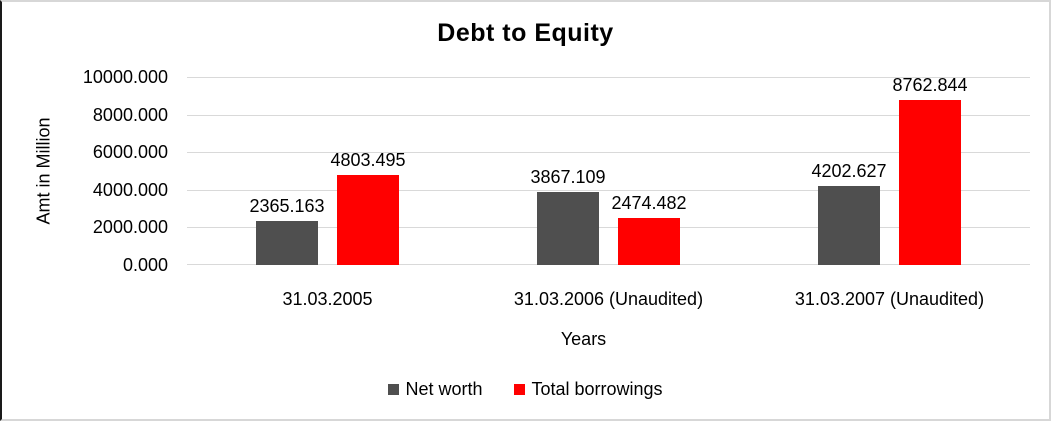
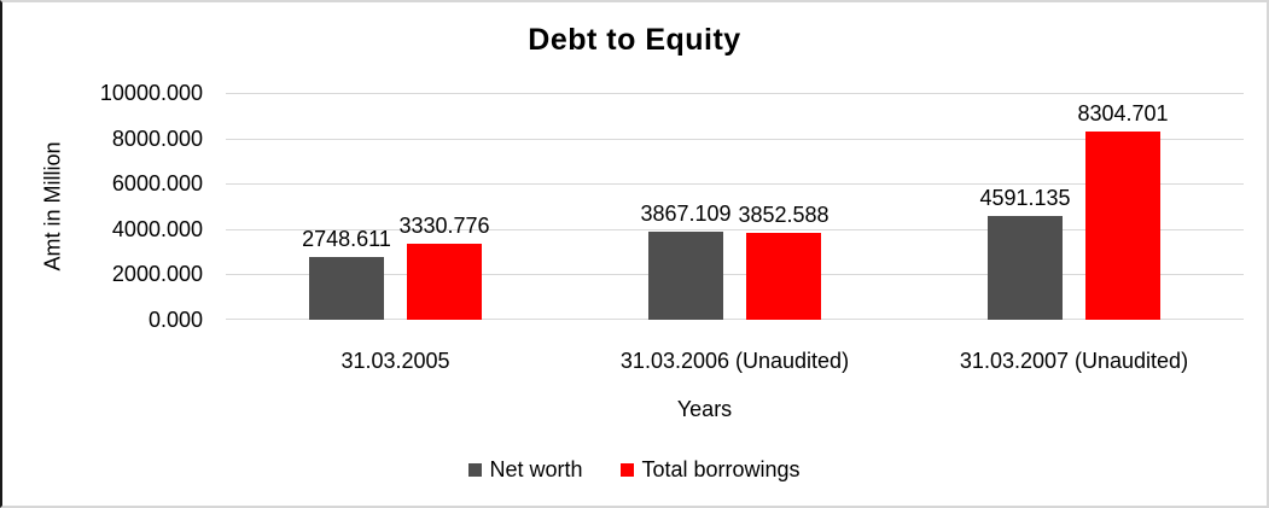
Net worth/31.03.2005: 2365.163 -> 2748.611
Total borrowings/31.03.2005: 4803.495 -> 3330.776
Total borrowings/31.03.2006 (Unaudited): 2474.482 -> 3852.588
Net worth/31.03.2007 (Unaudited): 4202.627 -> 4591.135
Total borrowings/31.03.2007 (Unaudited): 8762.844 -> 8304.701
